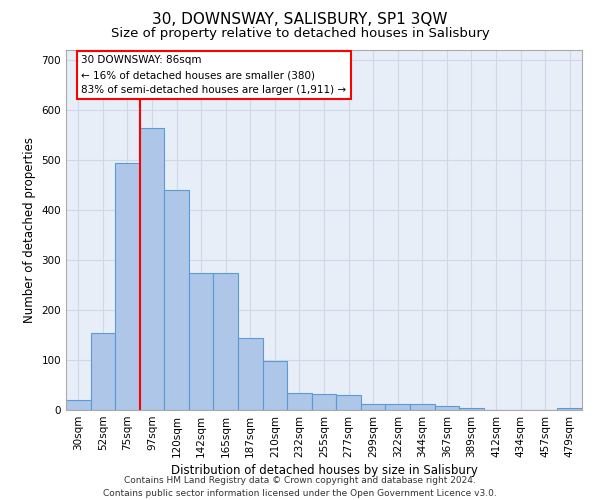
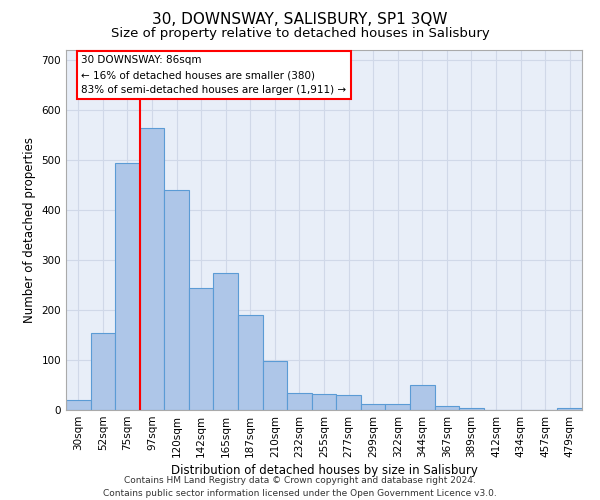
142sqm: 275 -> 245
187sqm: 145 -> 190
344sqm: 12 -> 50
